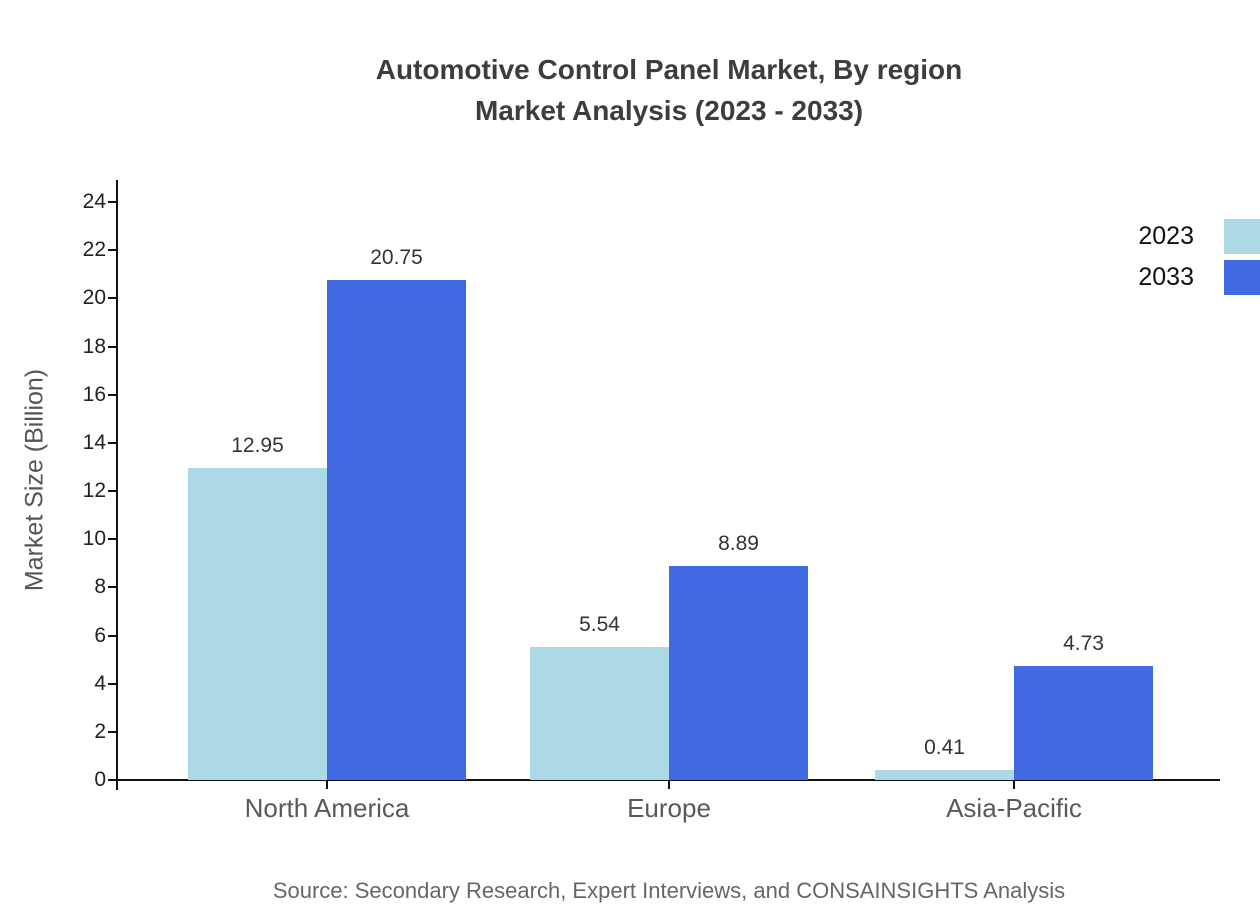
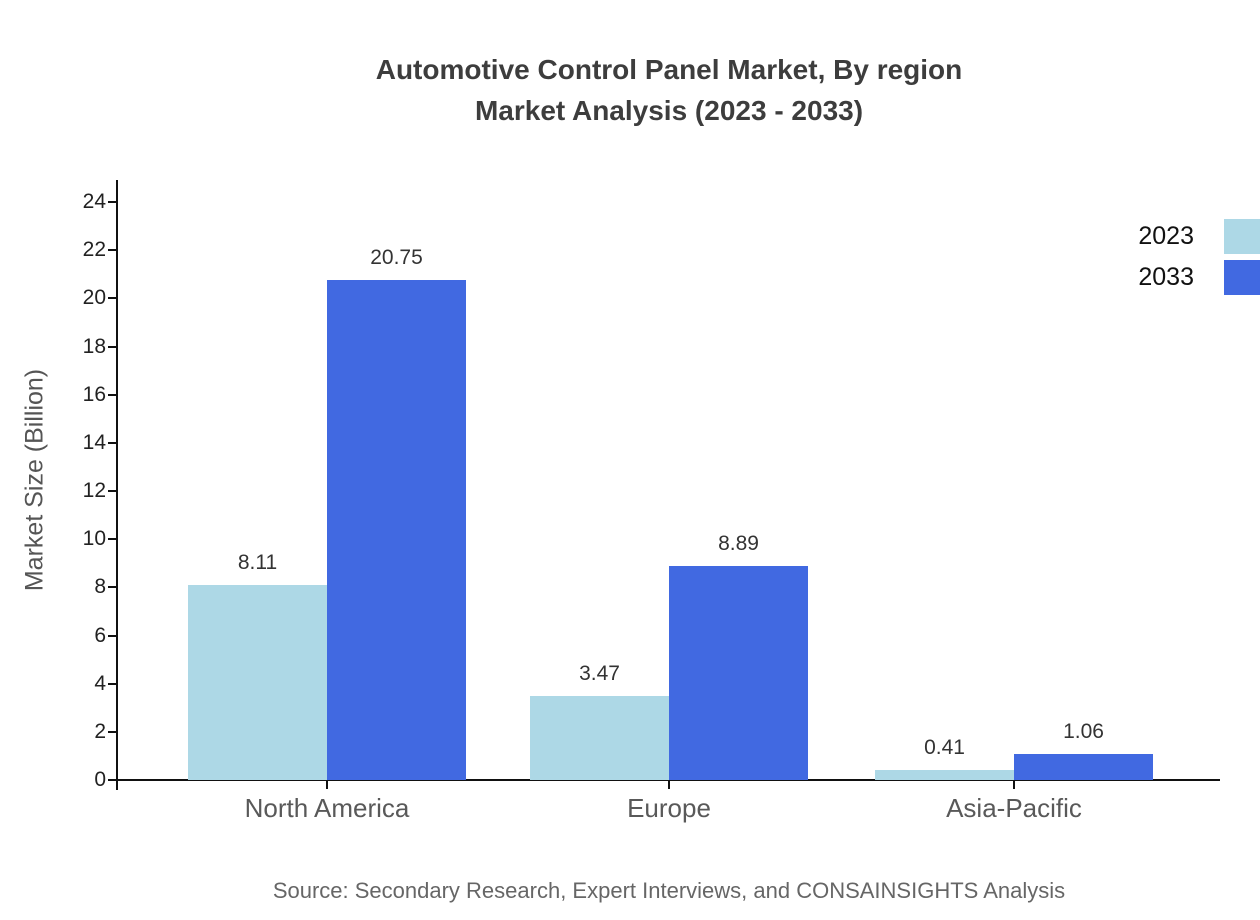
2023/North America: 12.95 -> 8.11
2023/Europe: 5.54 -> 3.47
2033/Asia-Pacific: 4.73 -> 1.06
